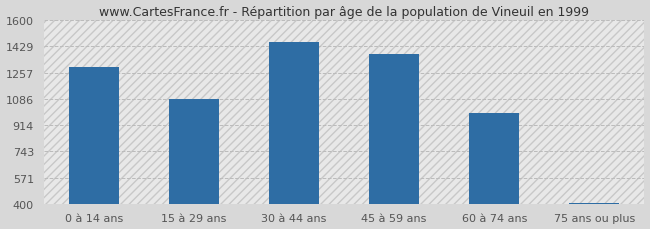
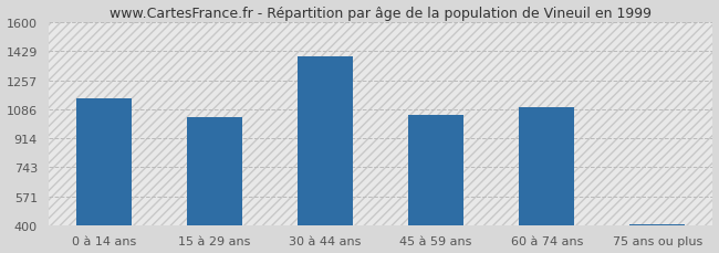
0 à 14 ans: 1300 -> 1150
15 à 29 ans: 1090 -> 1040
30 à 44 ans: 1460 -> 1400
45 à 59 ans: 1380 -> 1050
60 à 74 ans: 990 -> 1100
